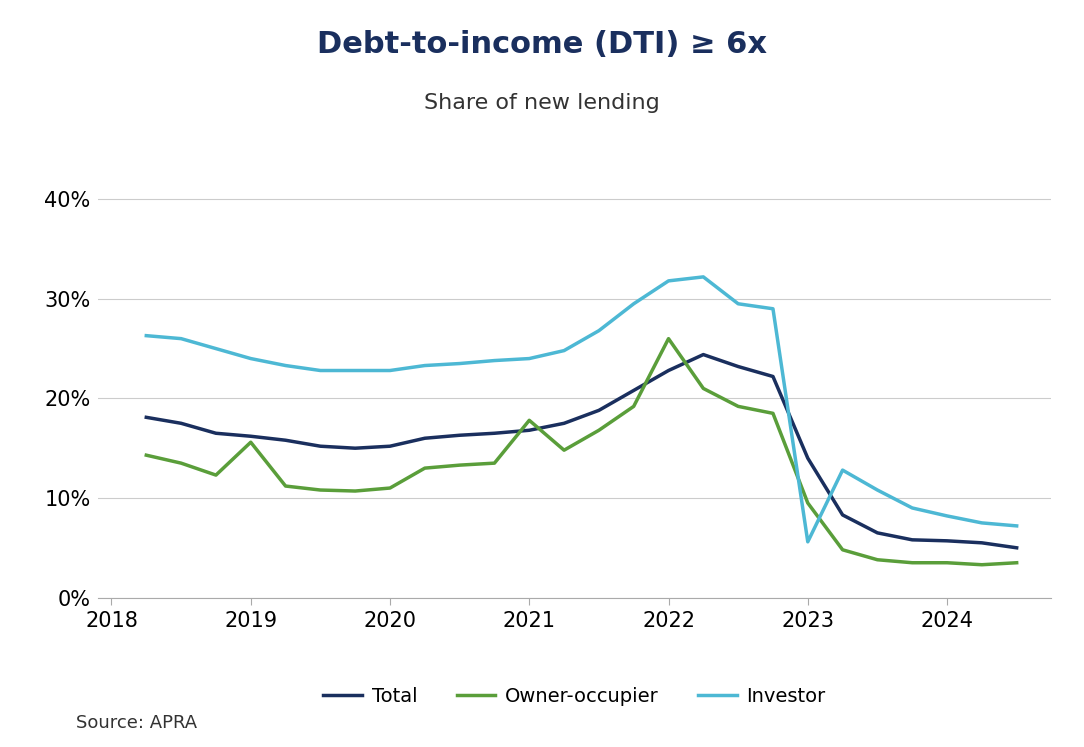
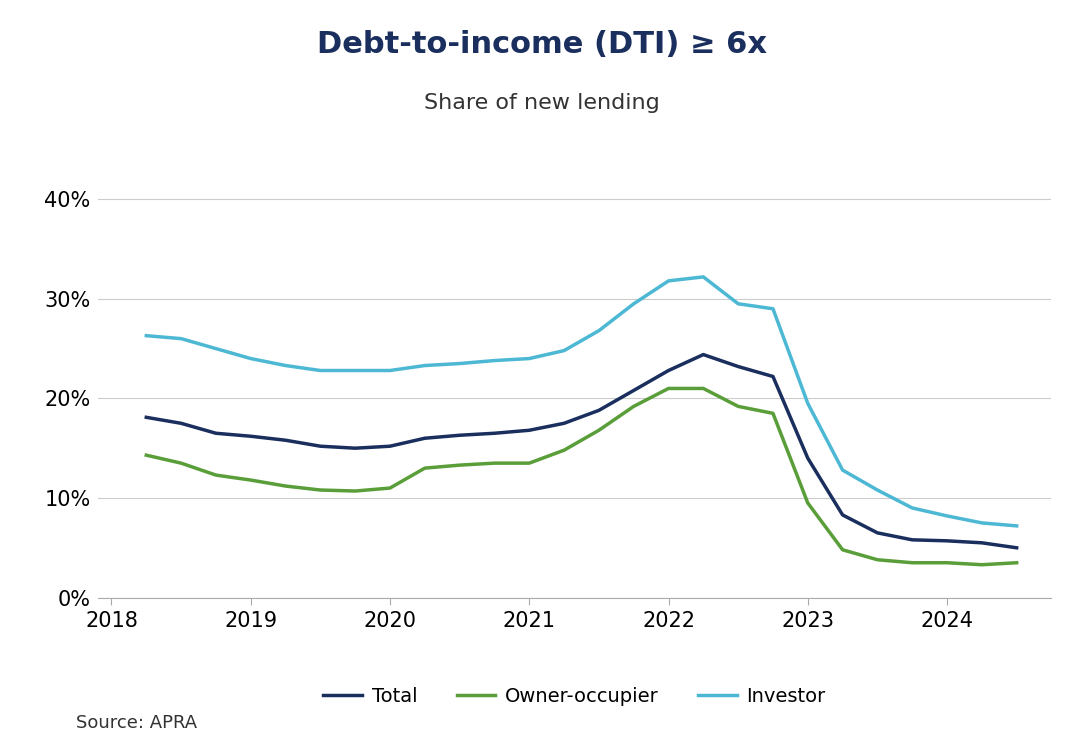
Owner-occupier/2019: 15.6% -> 11.8%
Owner-occupier/2021: 17.8% -> 13.5%
Owner-occupier/2022: 26.0% -> 21.0%
Investor/2023: 5.6% -> 19.5%
